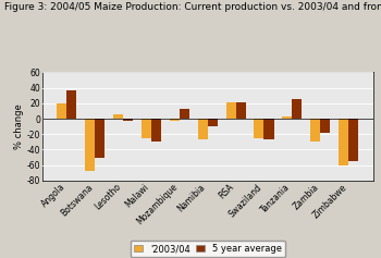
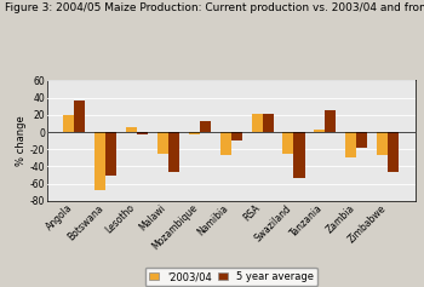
5 year average/Malawi: -30 -> -46
5 year average/Swaziland: -27 -> -54
'2003/04/Zimbabwe: -60 -> -26
5 year average/Zimbabwe: -55 -> -46
